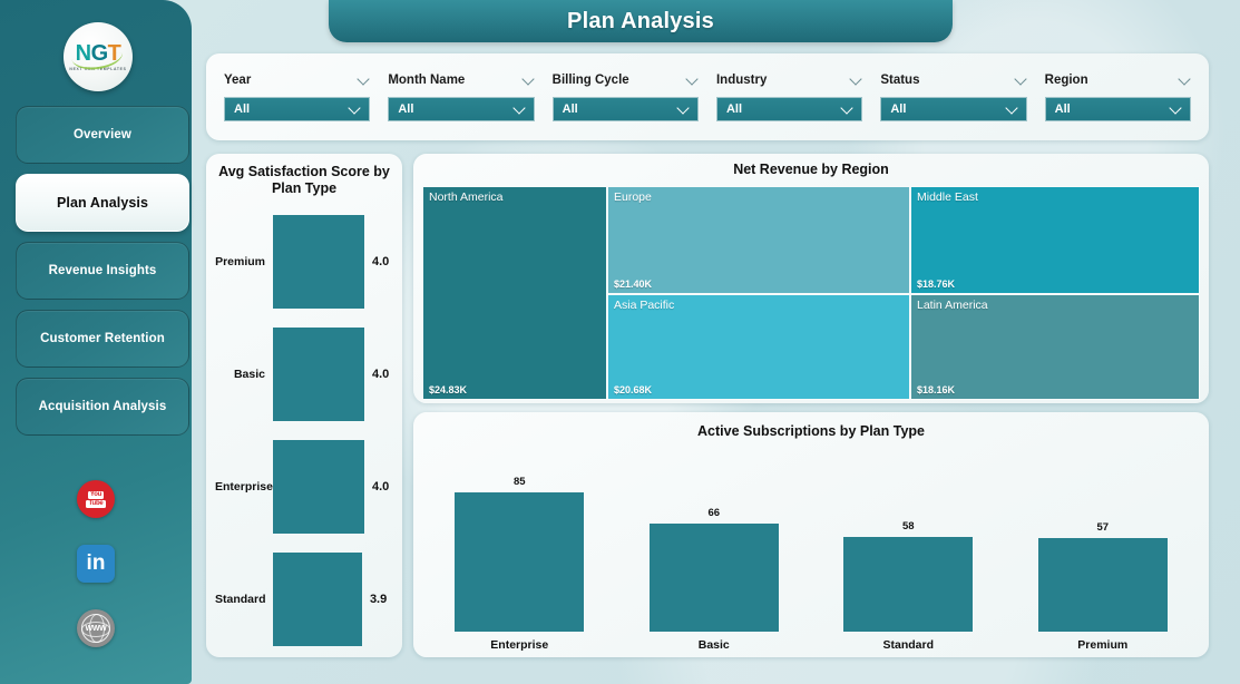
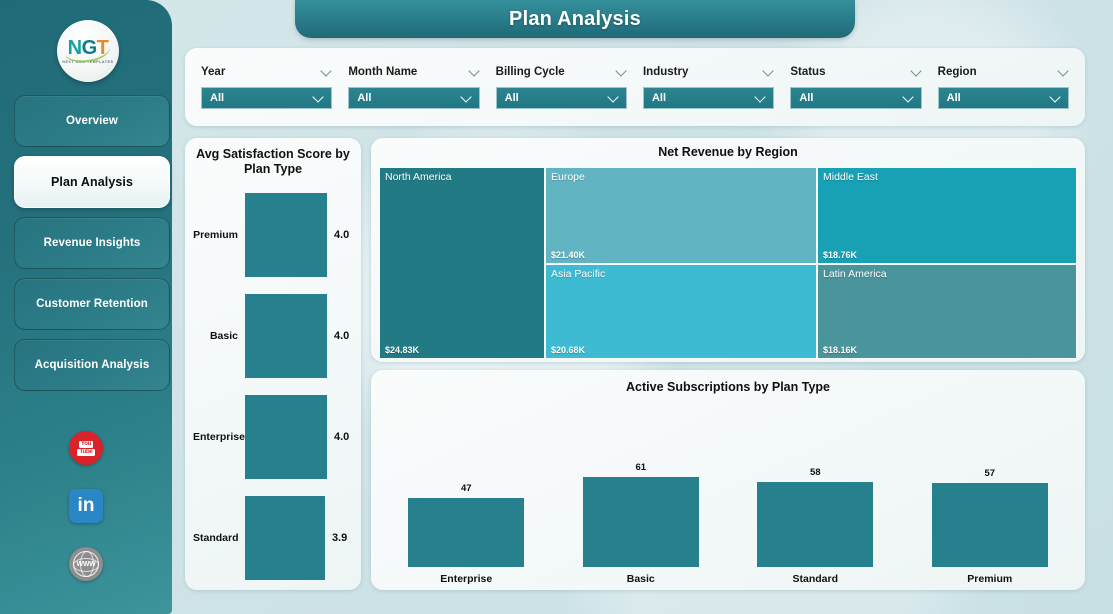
Active Subscriptions by Plan Type/Enterprise: 85 -> 47
Active Subscriptions by Plan Type/Basic: 66 -> 61
